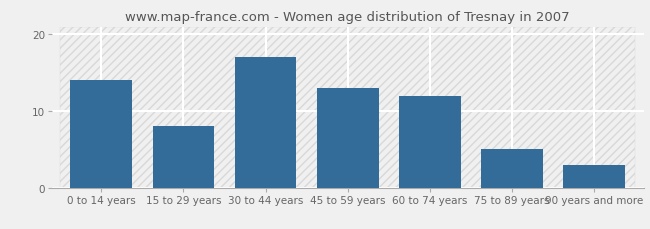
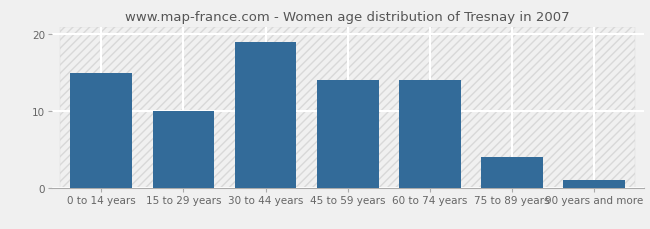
0 to 14 years: 14 -> 15
15 to 29 years: 8 -> 10
30 to 44 years: 17 -> 19
45 to 59 years: 13 -> 14
60 to 74 years: 12 -> 14
75 to 89 years: 5 -> 4
90 years and more: 3 -> 1
